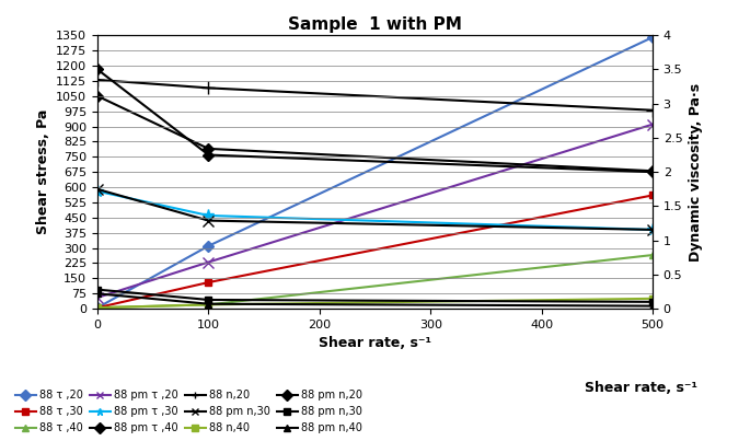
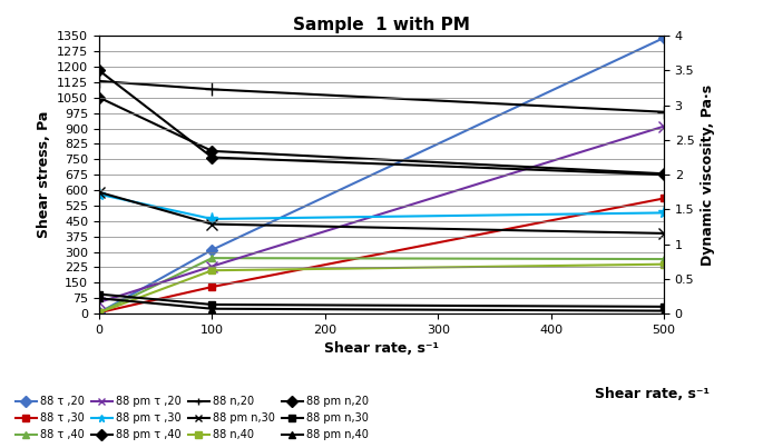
88 τ ,40/100: 20 -> 270
88 n,40/100: 20 -> 210
88 pm τ ,30/500: 390 -> 490
88 n,40/500: 50 -> 240
